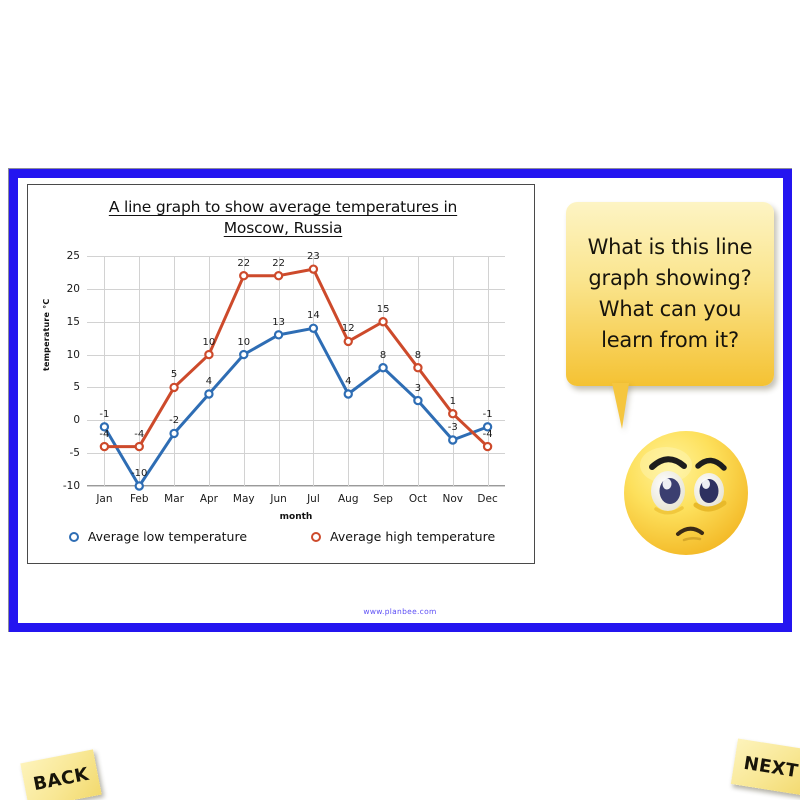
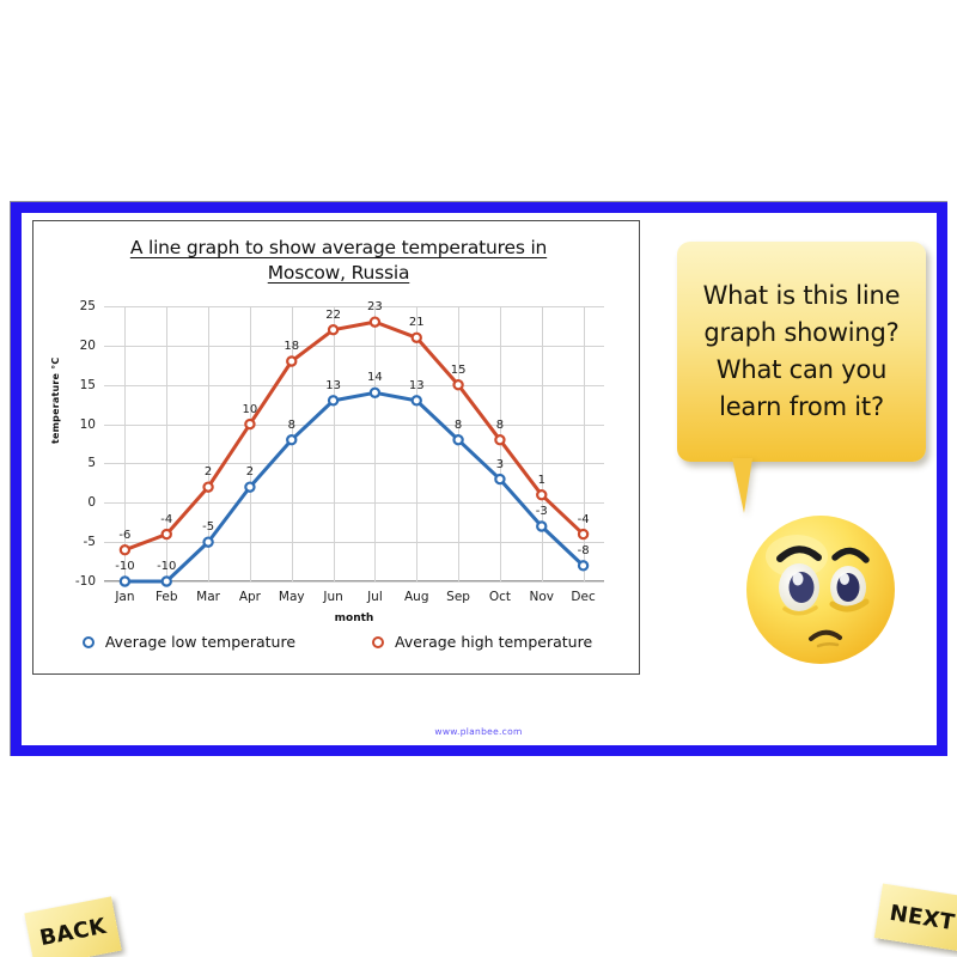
Average low temperature/Jan: -1 -> -10
Average high temperature/Jan: -4 -> -6
Average low temperature/Mar: -2 -> -5
Average high temperature/Mar: 5 -> 2
Average low temperature/Apr: 4 -> 2
Average low temperature/May: 10 -> 8
Average high temperature/May: 22 -> 18
Average low temperature/Aug: 4 -> 13
Average high temperature/Aug: 12 -> 21
Average low temperature/Dec: -1 -> -8
